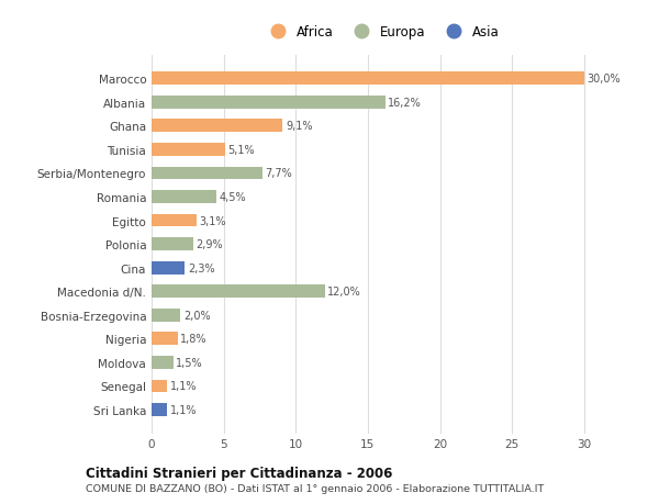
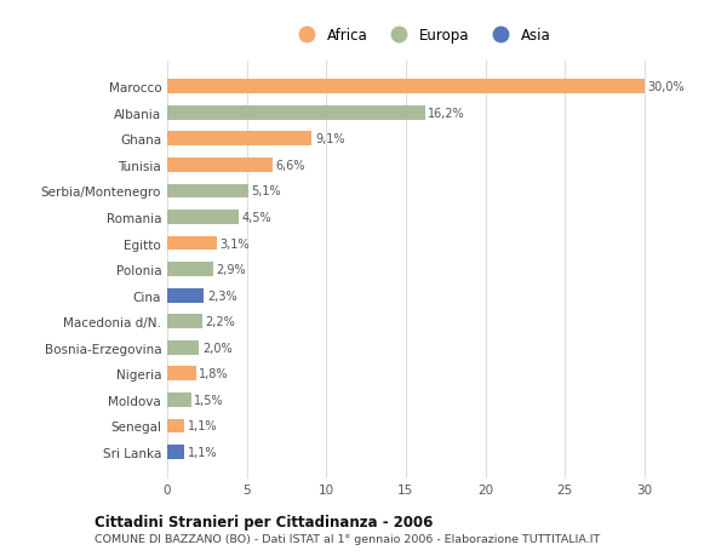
Tunisia: 5,1% -> 6,6%
Serbia/Montenegro: 7,7% -> 5,1%
Macedonia d/N.: 12,0% -> 2,2%
